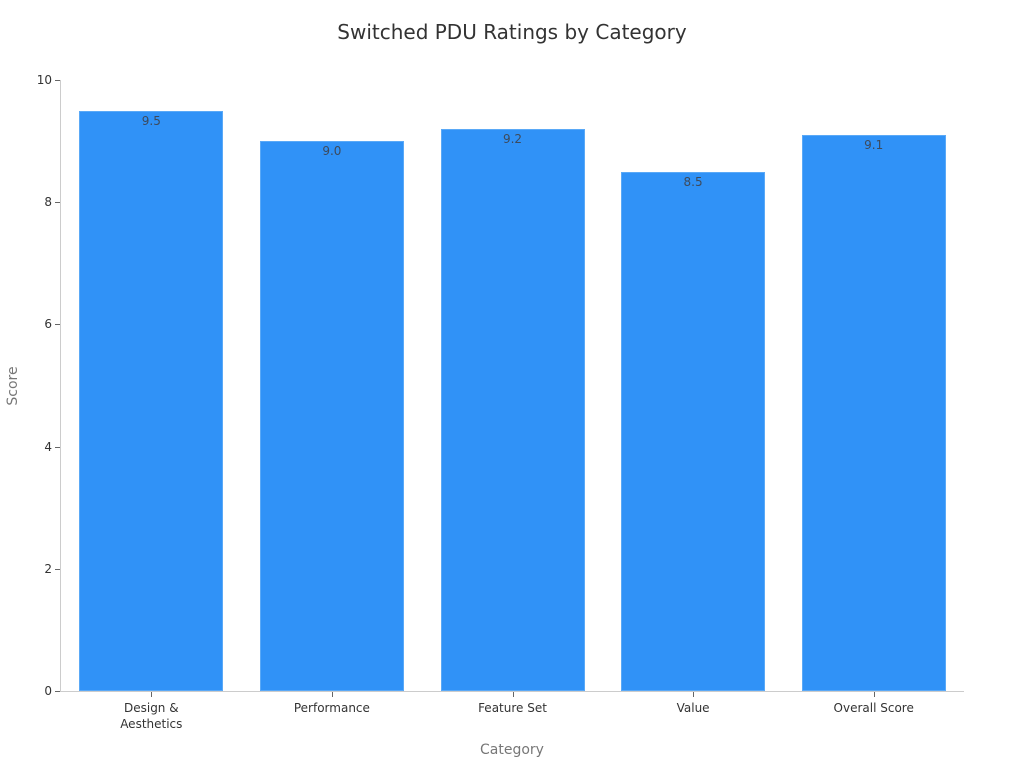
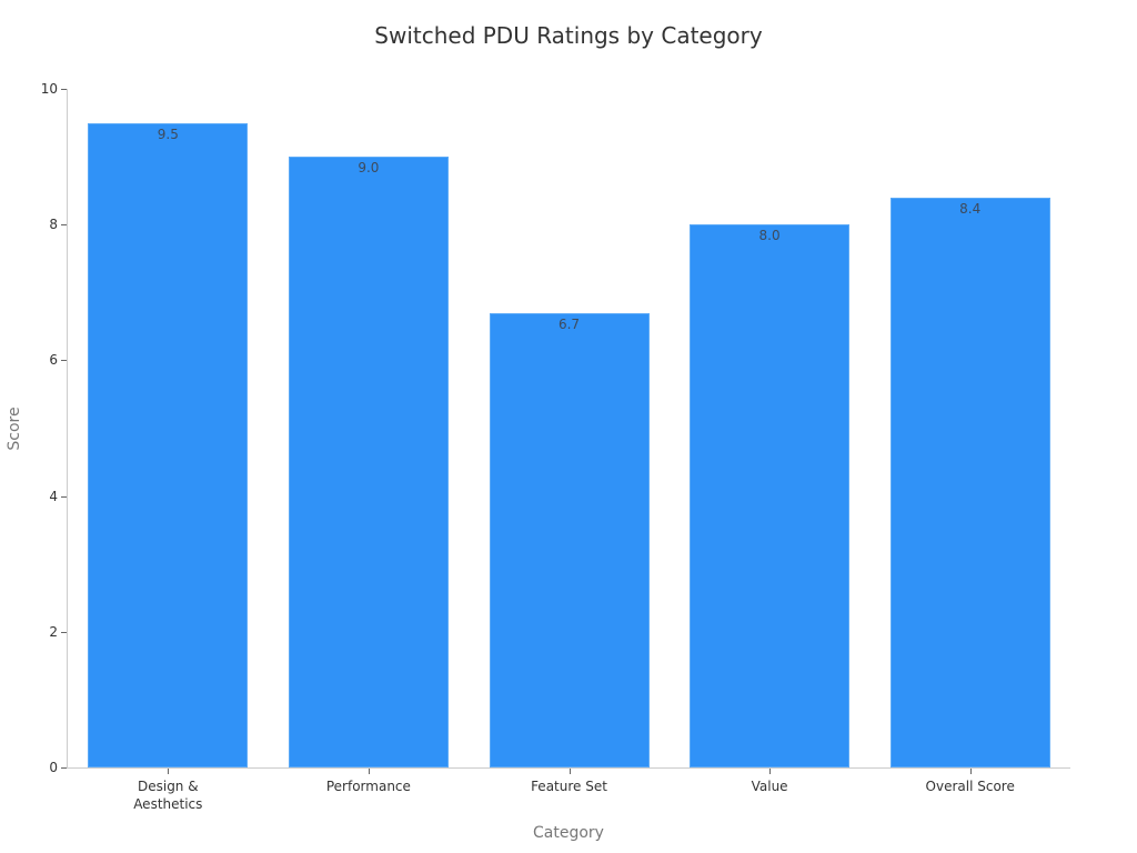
Feature Set: 9.2 -> 6.7
Value: 8.5 -> 8.0
Overall Score: 9.1 -> 8.4
